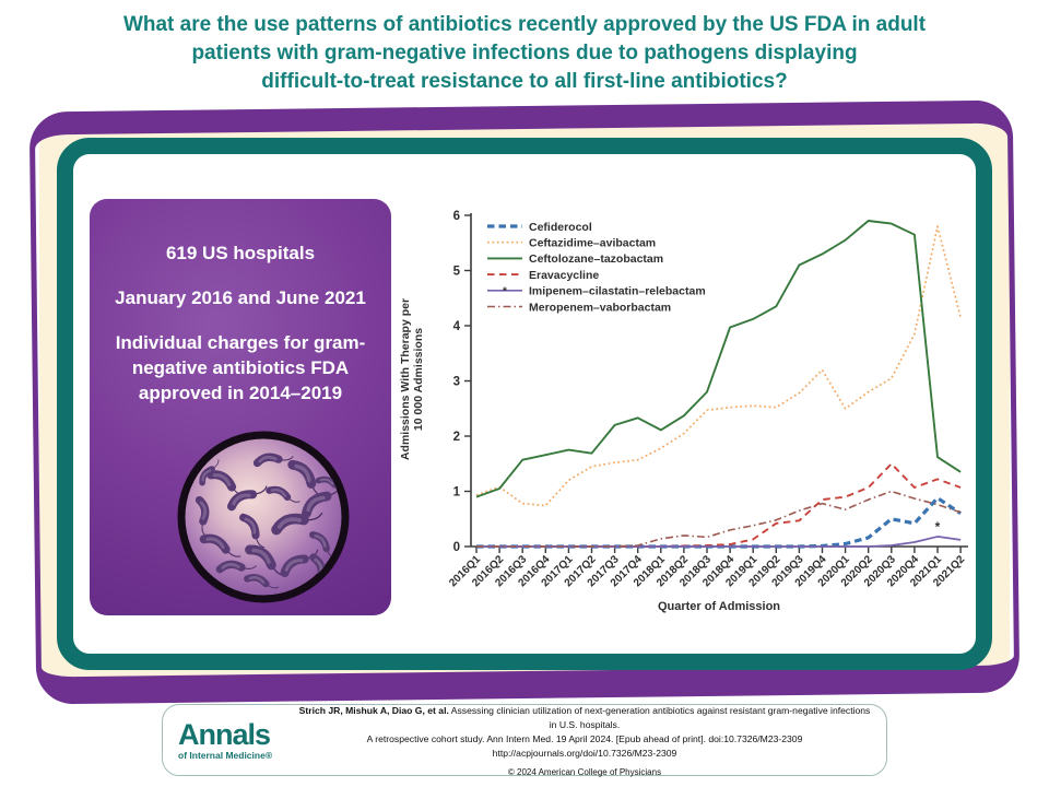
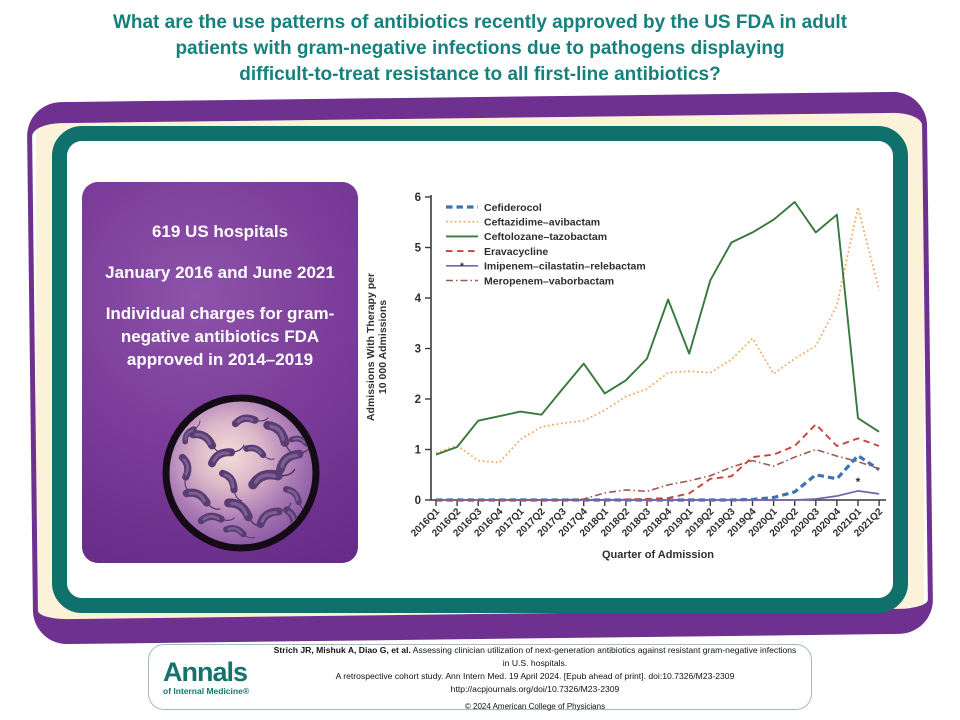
Ceftolozane–tazobactam/2017Q4: 2.3 -> 2.7
Ceftazidime–avibactam/2018Q3: 2.5 -> 2.2
Ceftolozane–tazobactam/2019Q1: 4.1 -> 2.9
Ceftolozane–tazobactam/2020Q3: 5.8 -> 5.3
